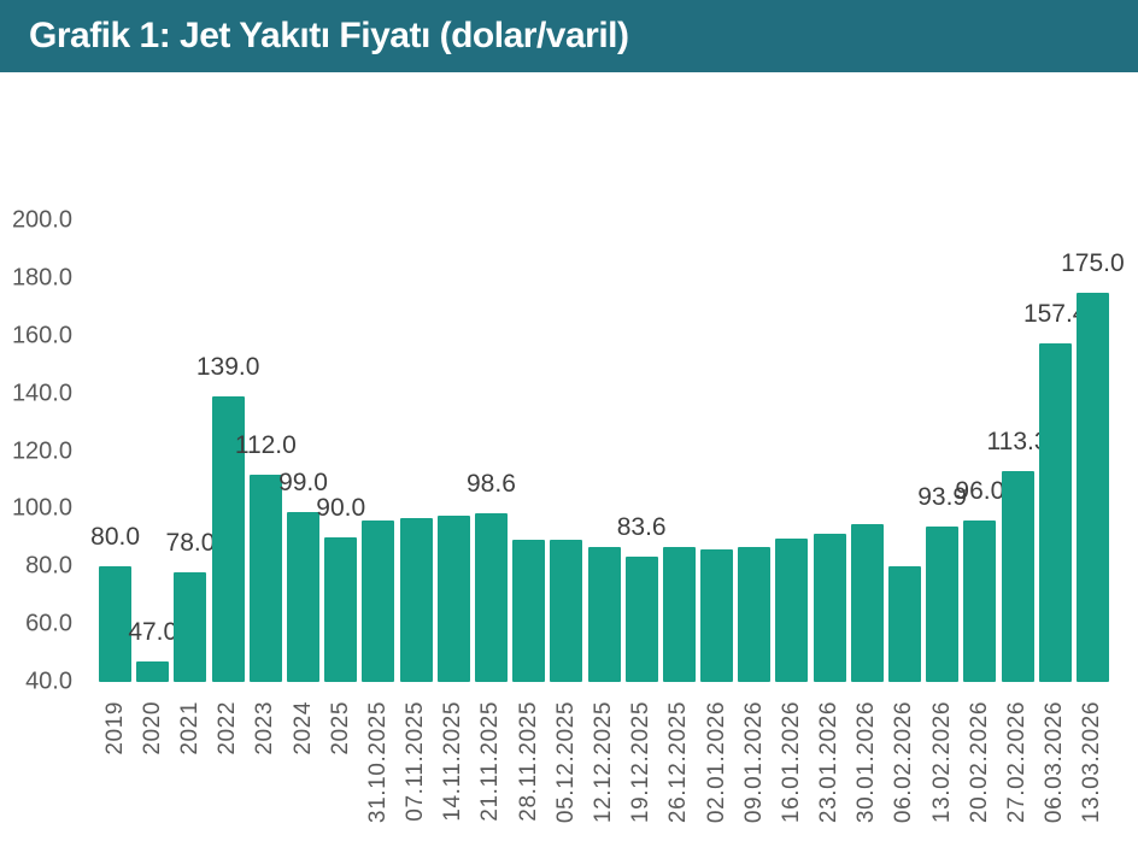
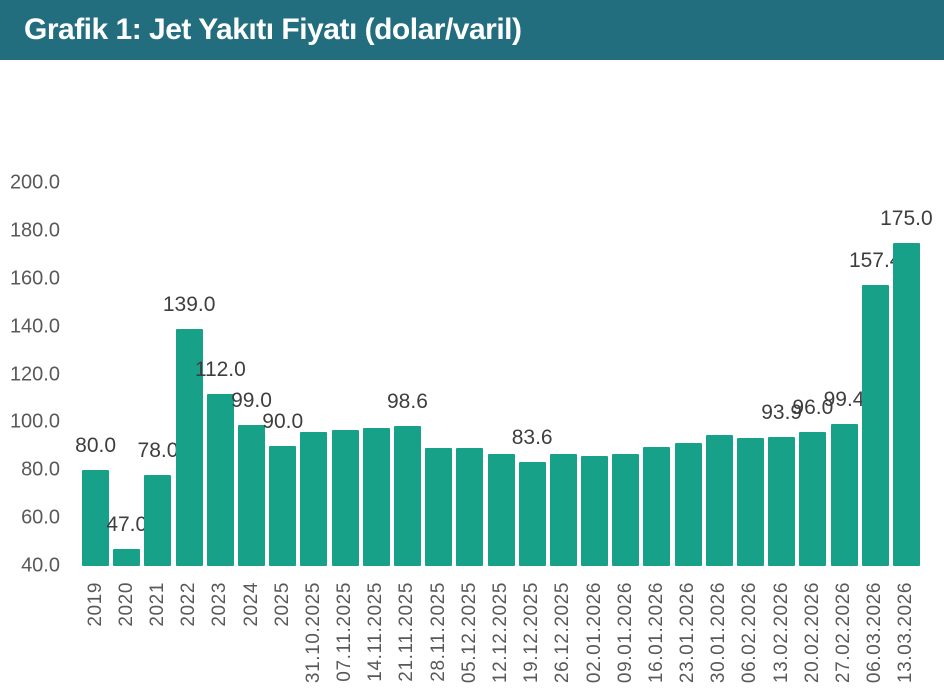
06.02.2026: 80 -> 94
27.02.2026: 113.3 -> 99.4
